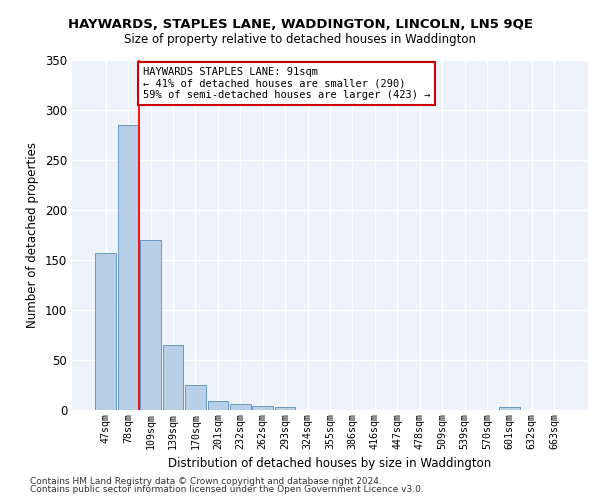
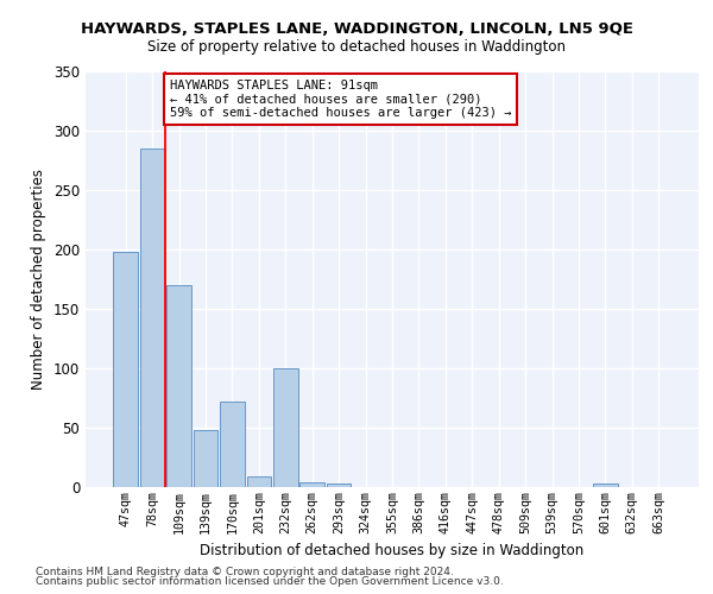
47sqm: 157 -> 198
139sqm: 65 -> 48
170sqm: 25 -> 72
232sqm: 6 -> 100
